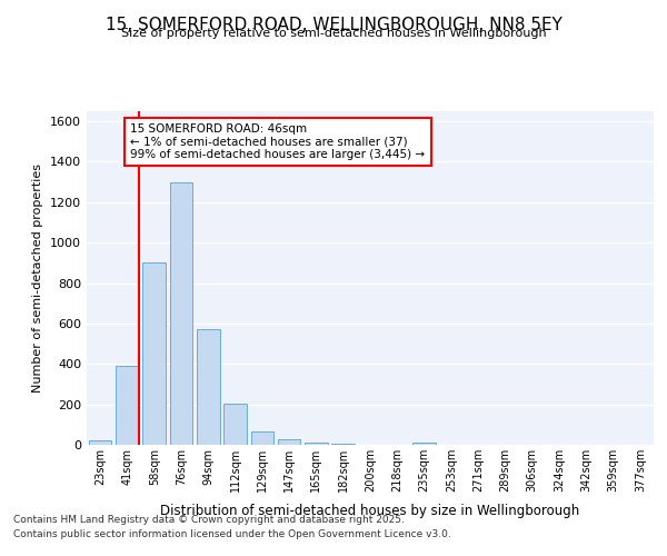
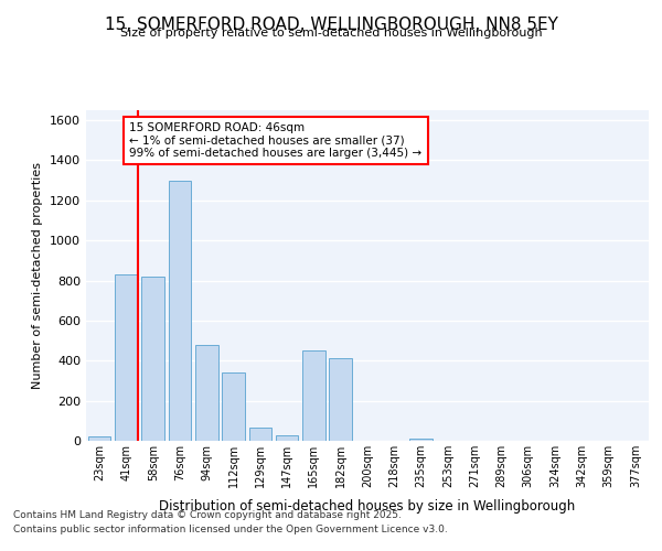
41sqm: 390 -> 830
58sqm: 900 -> 820
94sqm: 570 -> 480
112sqm: 200 -> 340
165sqm: 10 -> 450
182sqm: 0 -> 410
